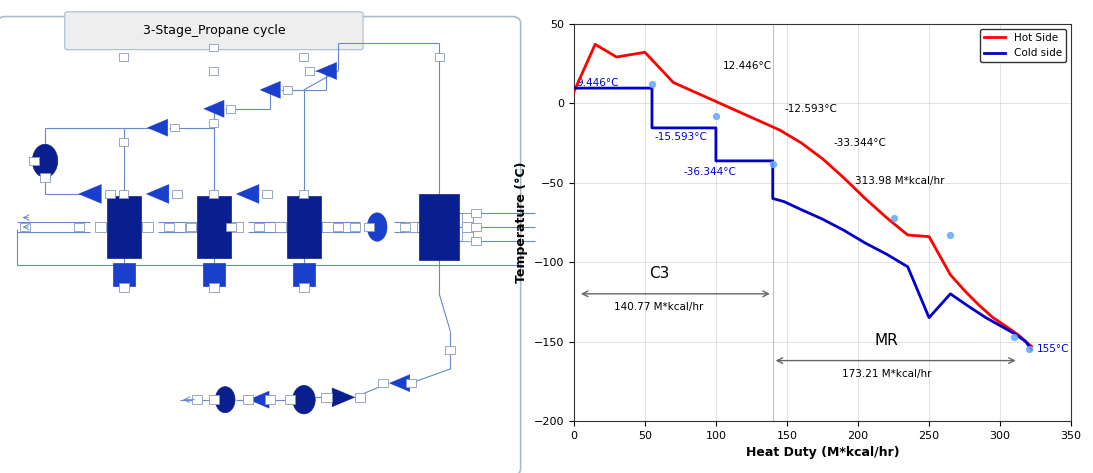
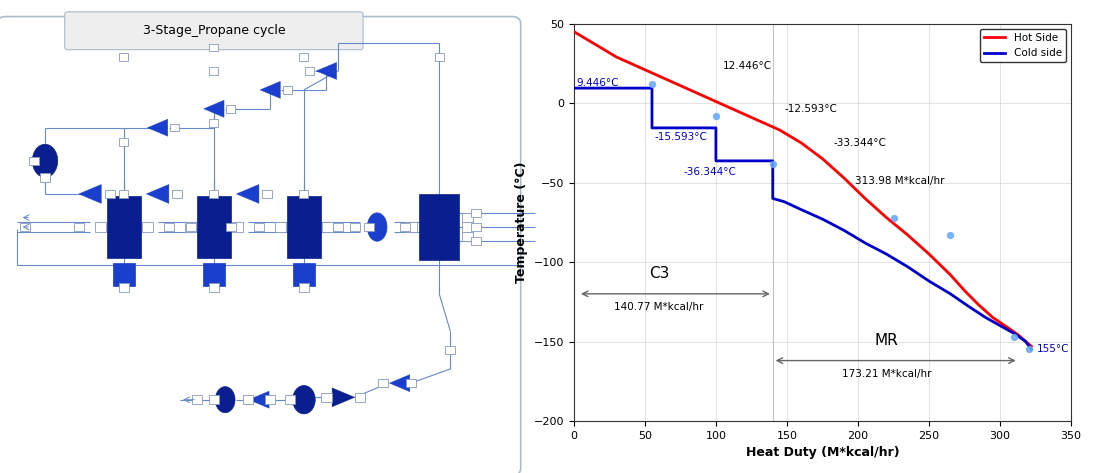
Hot Side/0: 7 -> 45
Hot Side/50: 32 -> 21
Hot Side/250: -84 -> -95
Cold side/250: -135 -> -112
